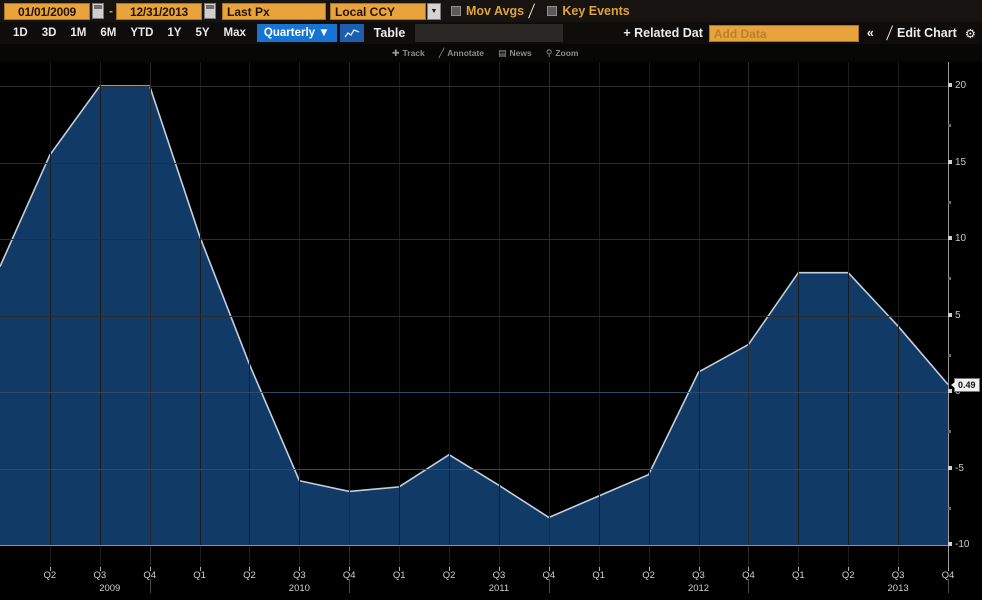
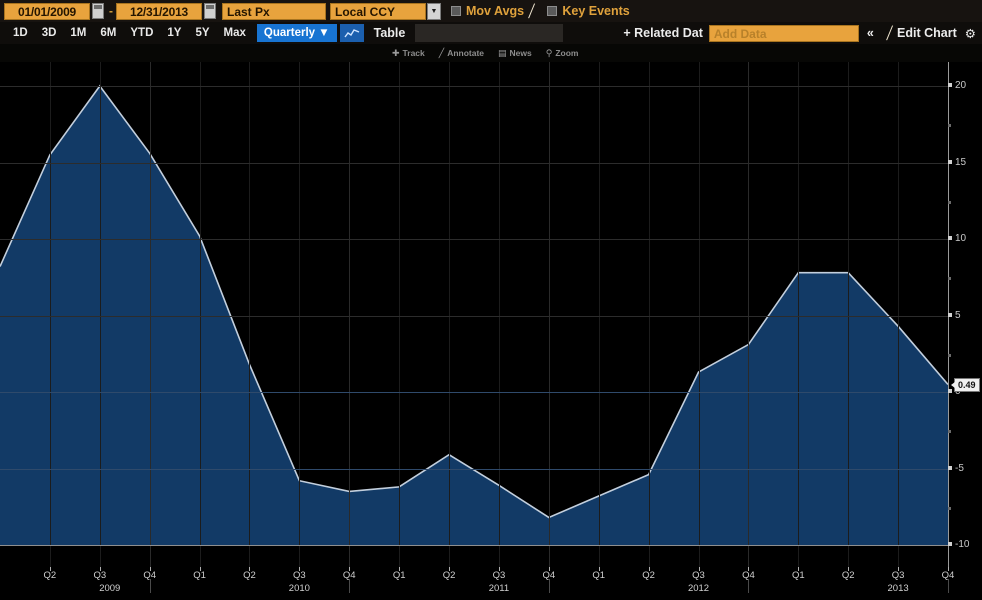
Q4 2009: 20.0 -> 15.6
